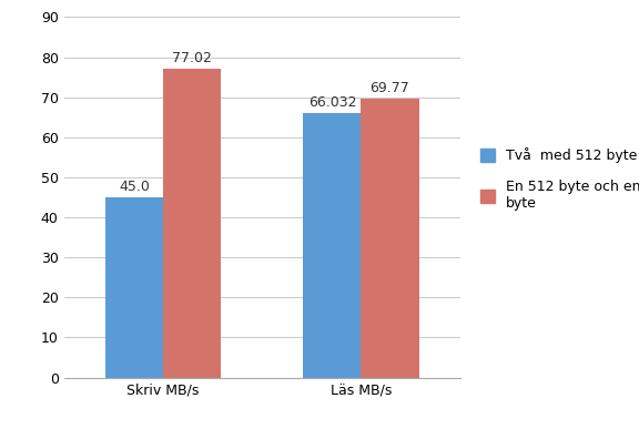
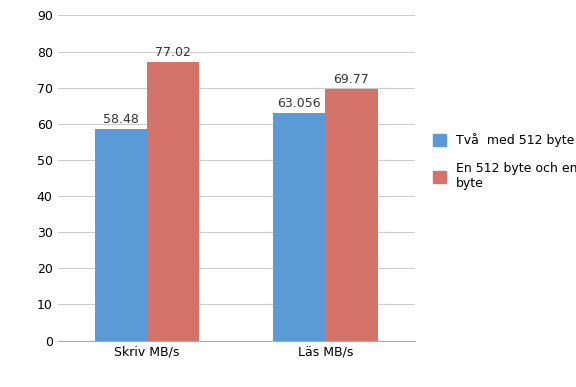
Två med 512 byte/Skriv MB/s: 45.0 -> 58.48
Två med 512 byte/Läs MB/s: 66.032 -> 63.056
